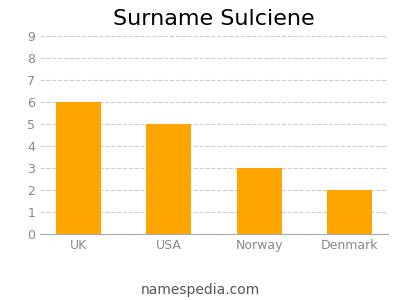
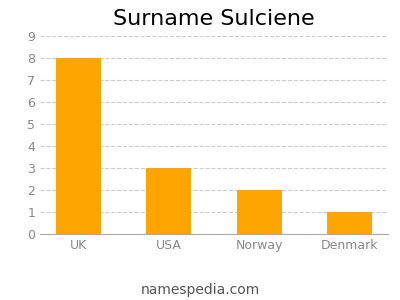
UK: 6 -> 8
USA: 5 -> 3
Norway: 3 -> 2
Denmark: 2 -> 1
